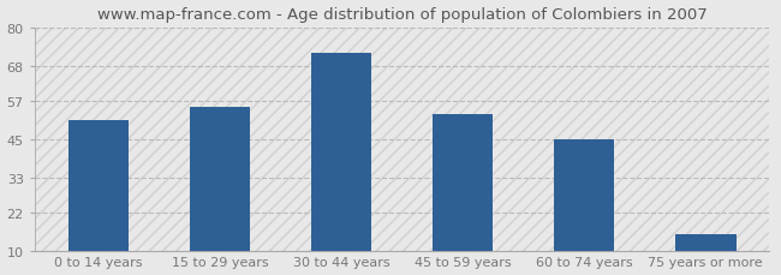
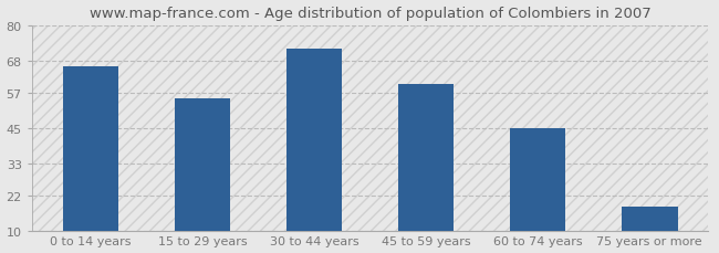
0 to 14 years: 51 -> 66
45 to 59 years: 53 -> 60
75 years or more: 15 -> 18
